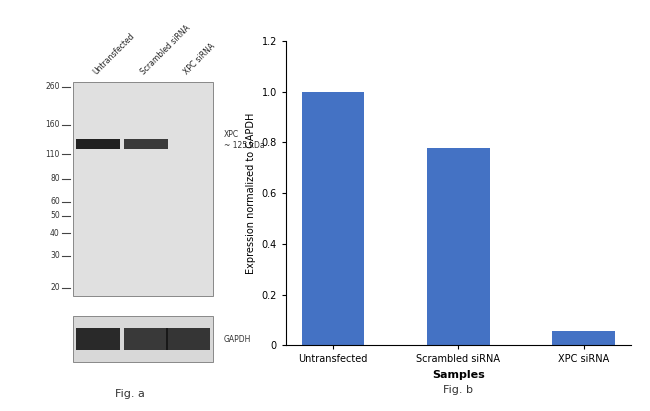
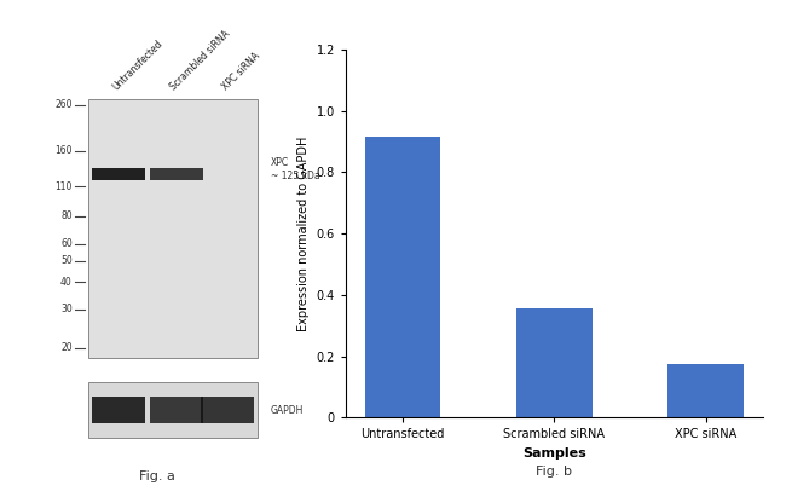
Untransfected: 1.000 -> 0.915
Scrambled siRNA: 0.780 -> 0.355
XPC siRNA: 0.055 -> 0.175
